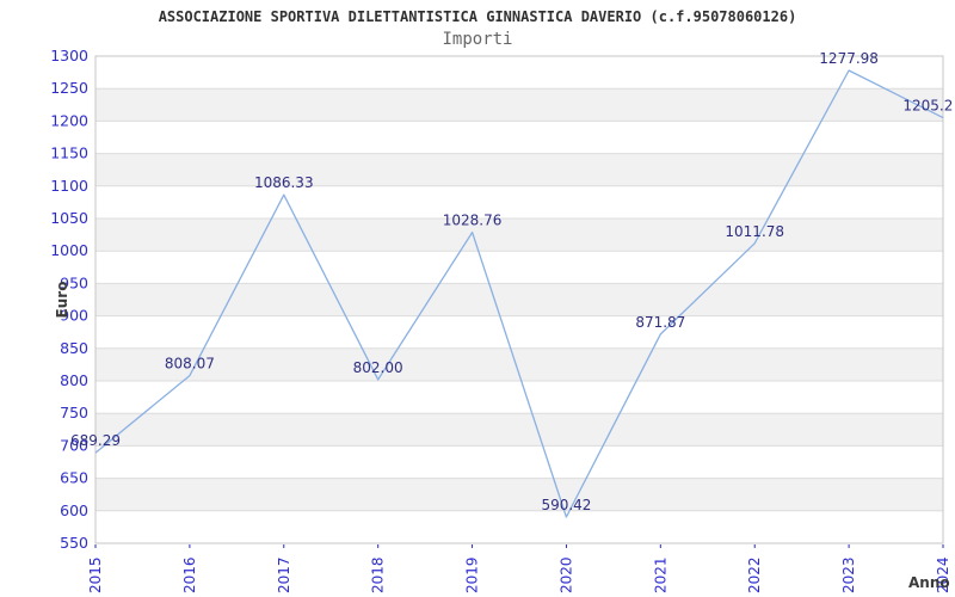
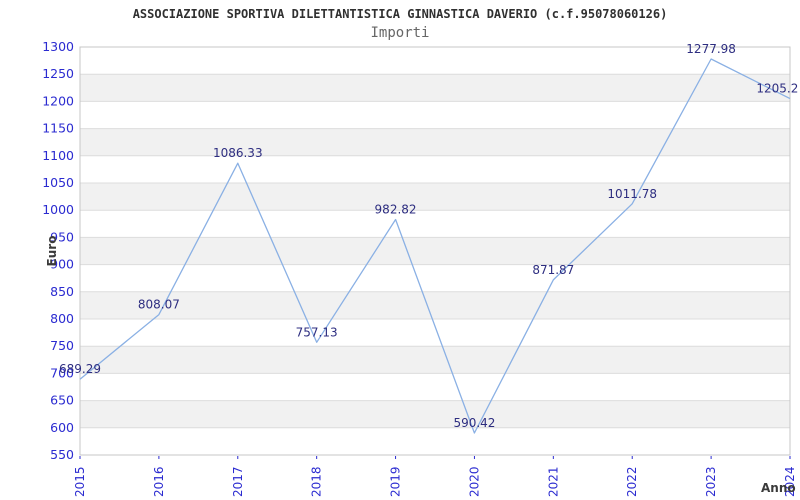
2018: 802.00 -> 757.13
2019: 1028.76 -> 982.82
